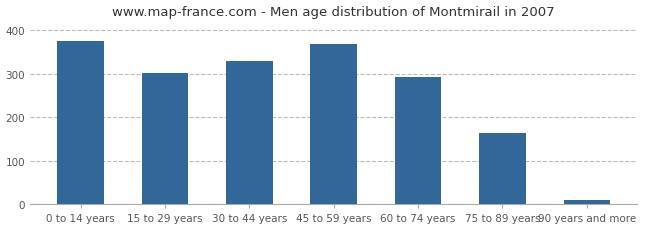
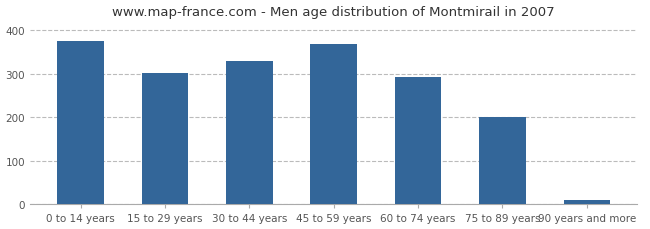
75 to 89 years: 165 -> 200
